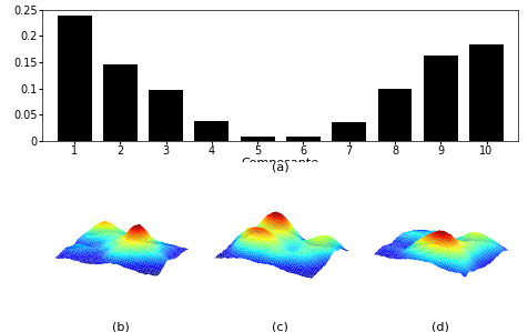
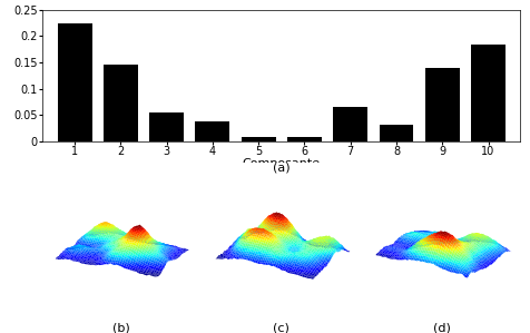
1: 0.240 -> 0.225
3: 0.097 -> 0.055
7: 0.035 -> 0.065
8: 0.098 -> 0.030
9: 0.163 -> 0.140
